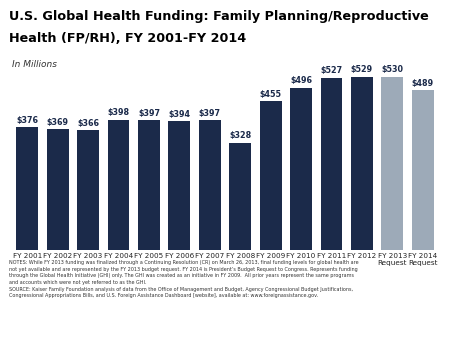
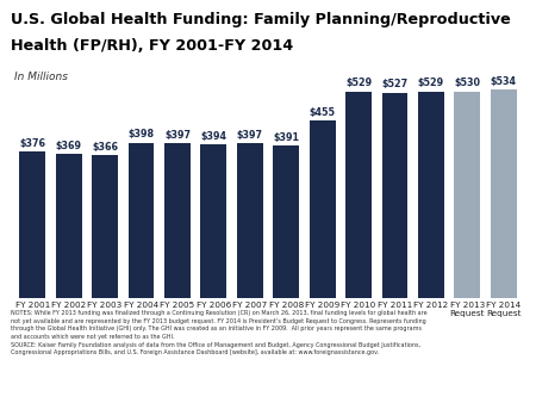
FY 2008: $328 -> $391
FY 2010: $496 -> $529
FY 2014 Request: $489 -> $534
